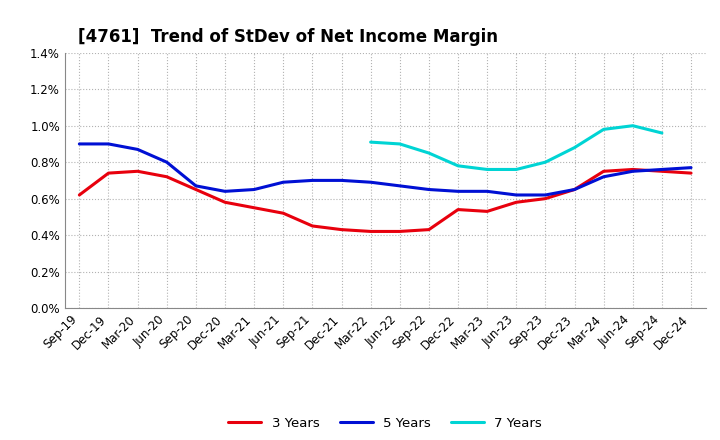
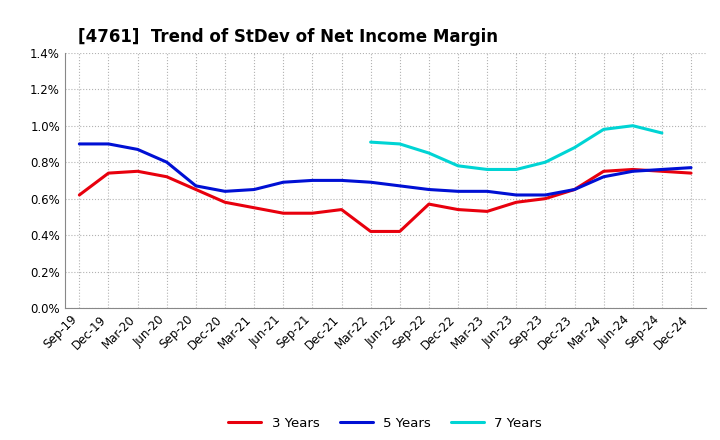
3 Years/Sep-21: 0.45% -> 0.52%
3 Years/Dec-21: 0.43% -> 0.54%
3 Years/Sep-22: 0.43% -> 0.57%
